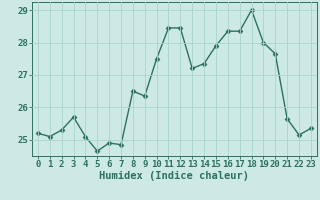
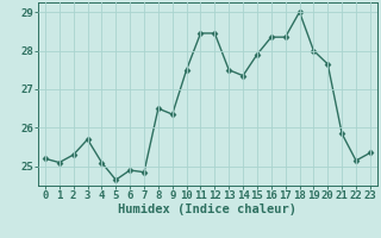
13: 27.20 -> 27.50
21: 25.65 -> 25.85
